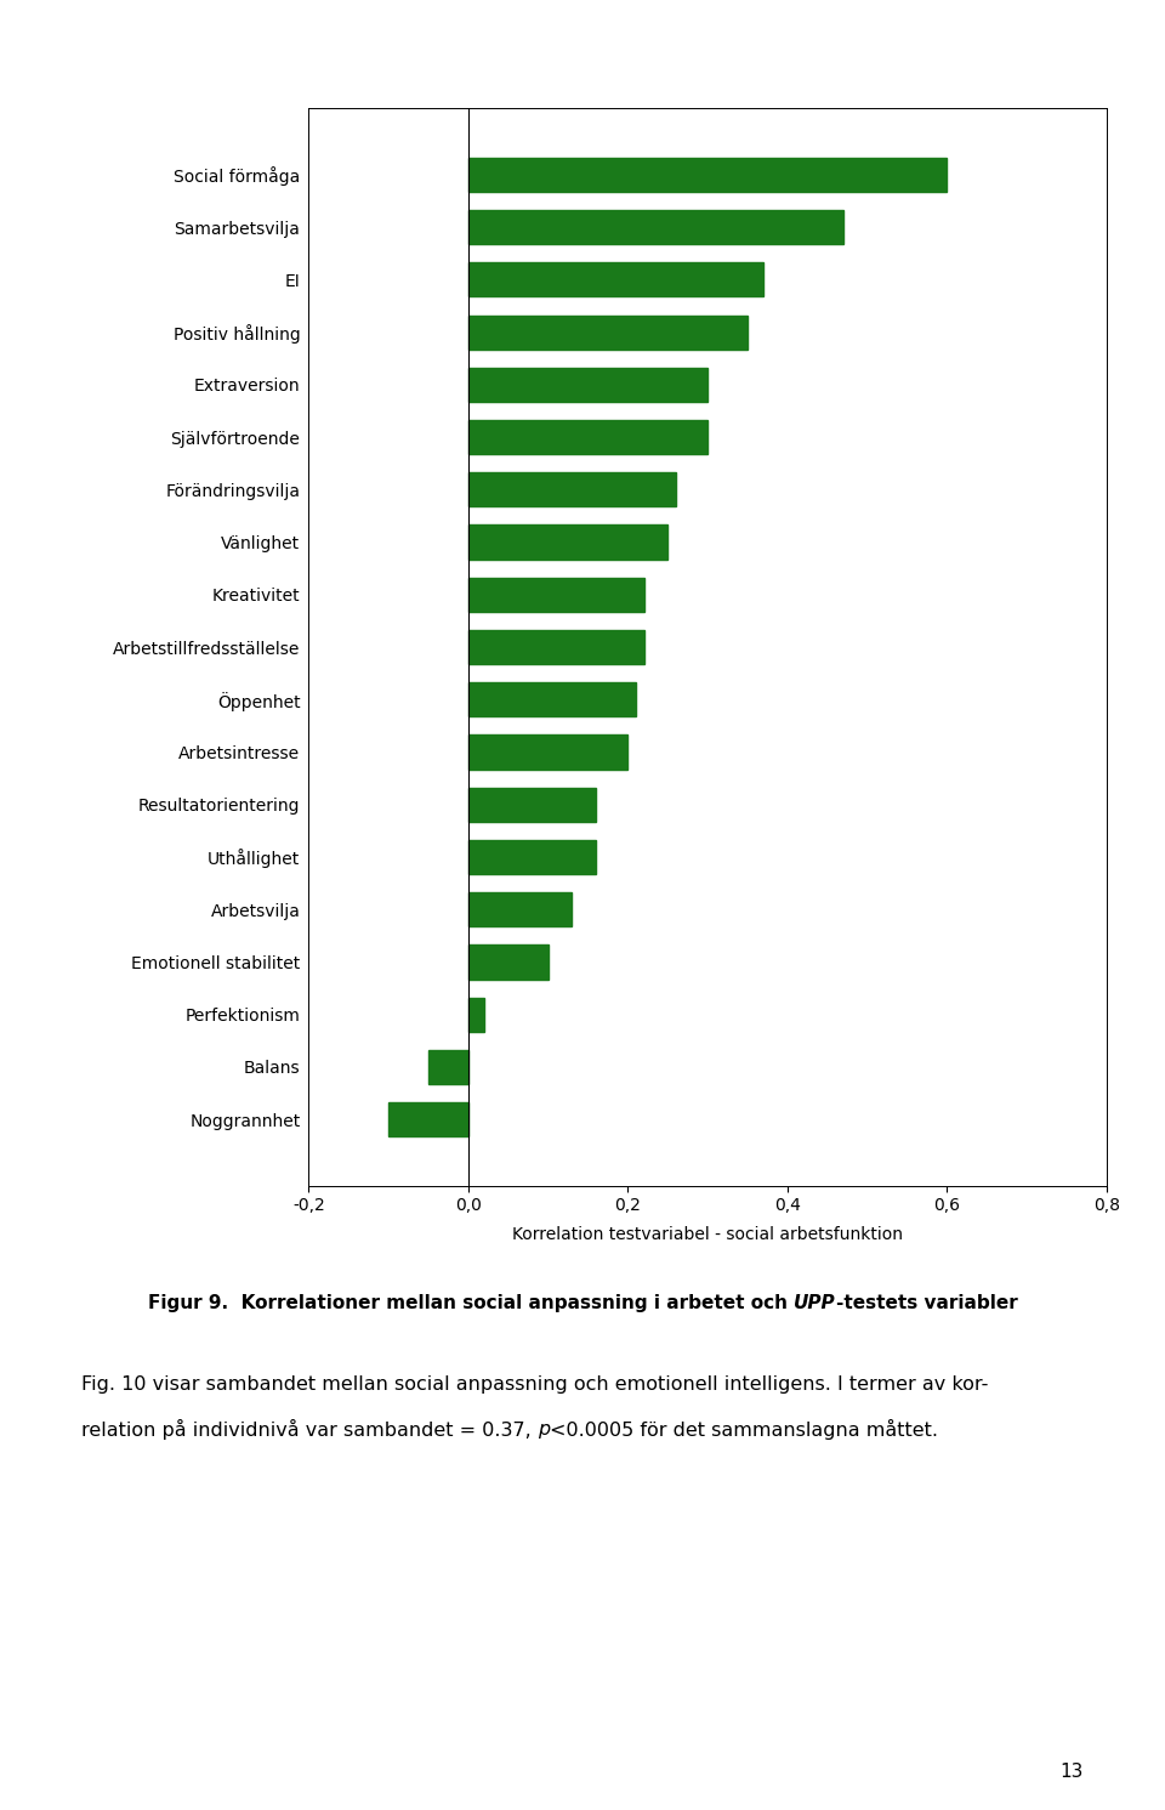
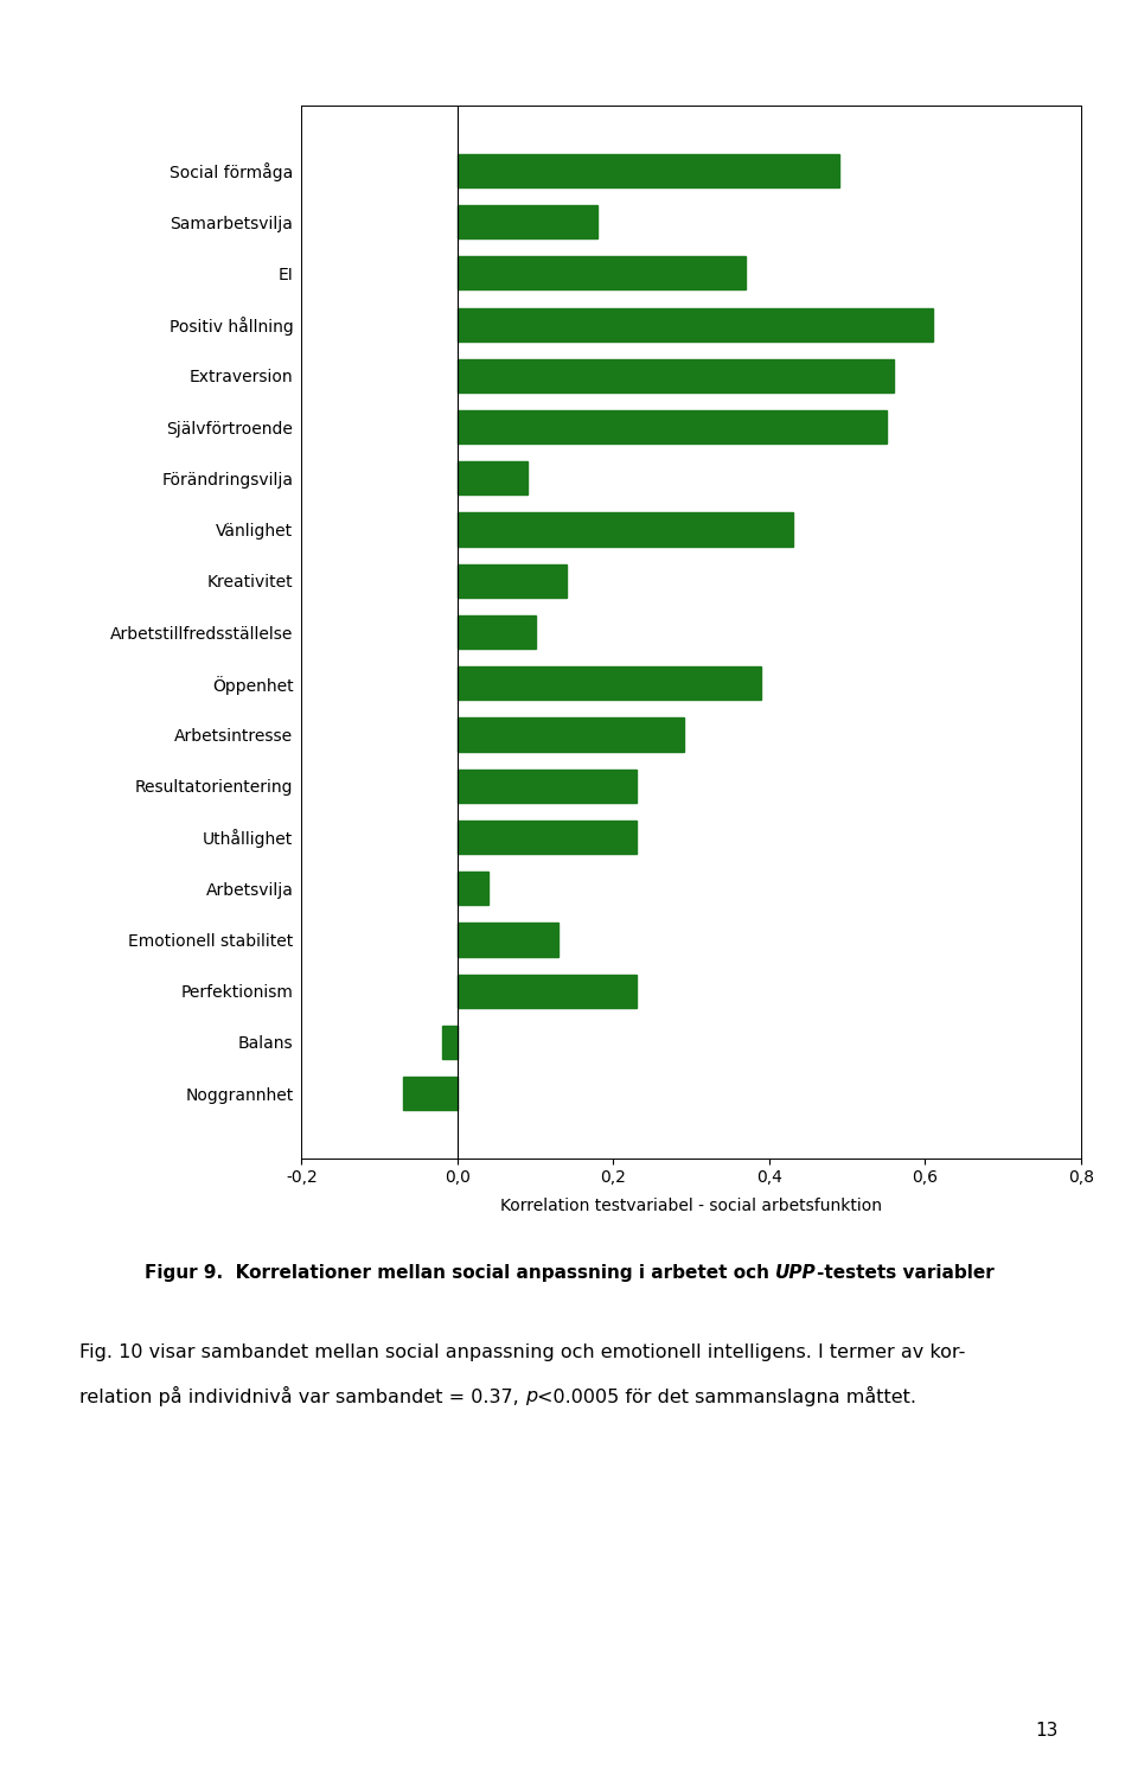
Social förmåga: 0,60 -> 0,49
Samarbetsvilja: 0,47 -> 0,18
Positiv hållning: 0,35 -> 0,61
Extraversion: 0,30 -> 0,56
Självförtroende: 0,30 -> 0,55
Förändringsvilja: 0,26 -> 0,09
Vänlighet: 0,25 -> 0,43
Kreativitet: 0,22 -> 0,14
Arbetstillfredsställelse: 0,22 -> 0,10
Öppenhet: 0,21 -> 0,39
Arbetsintresse: 0,20 -> 0,29
Resultatorientering: 0,16 -> 0,23
Uthållighet: 0,16 -> 0,23
Arbetsvilja: 0,13 -> 0,04
Emotionell stabilitet: 0,10 -> 0,13
Perfektionism: 0,02 -> 0,23
Balans: -0,05 -> -0,02
Noggrannhet: -0,10 -> -0,07
